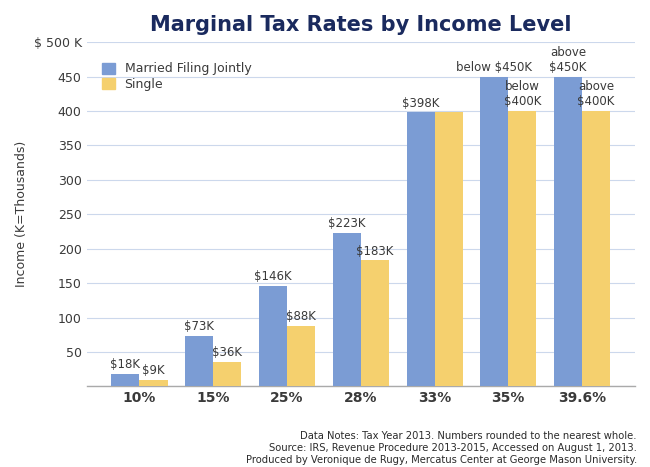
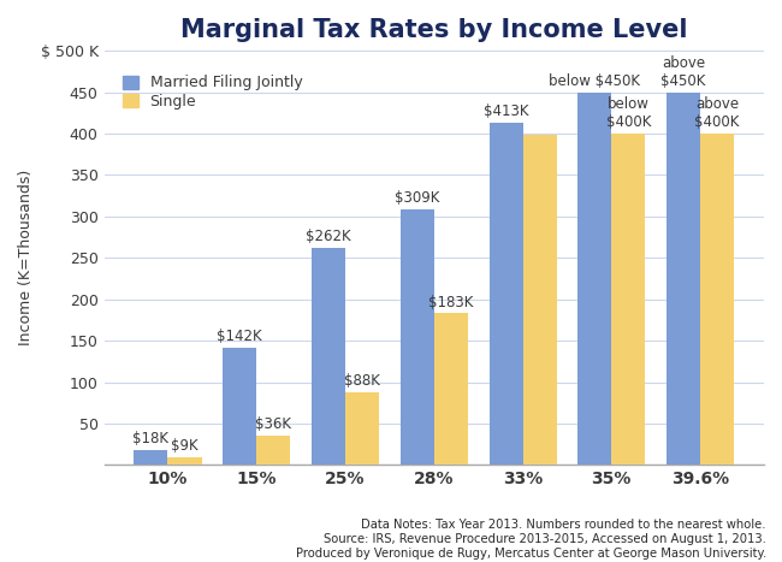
Married Filing Jointly/15%: $73K -> $142K
Married Filing Jointly/25%: $146K -> $262K
Married Filing Jointly/28%: $223K -> $309K
Married Filing Jointly/33%: $398K -> $413K
